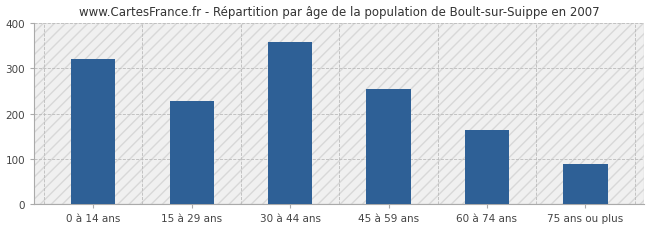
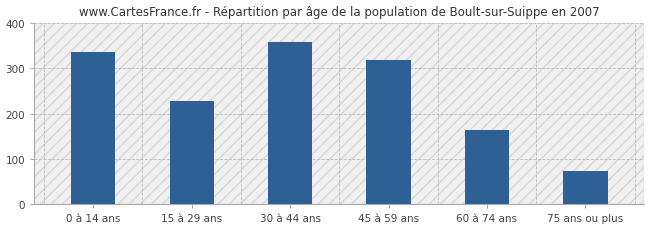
0 à 14 ans: 320 -> 336
45 à 59 ans: 255 -> 319
75 ans ou plus: 90 -> 73
